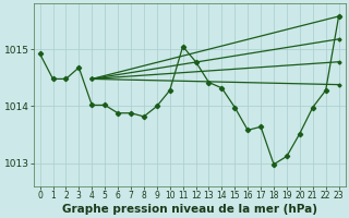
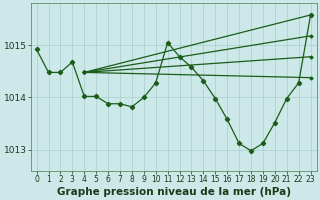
13: 1014.42 -> 1014.58
17: 1013.64 -> 1013.12
